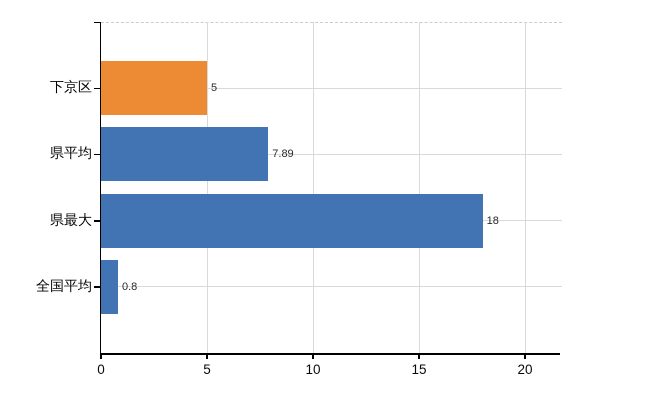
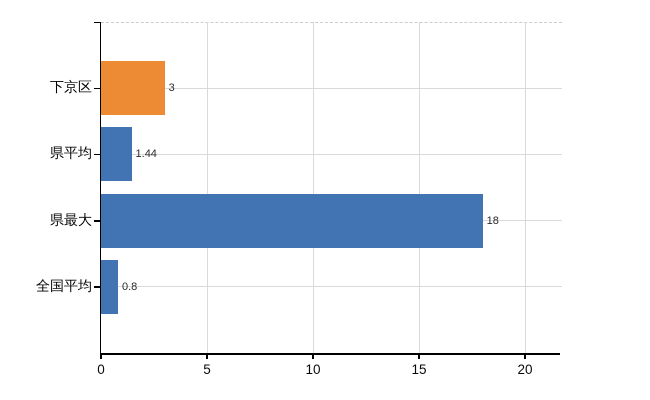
下京区: 5 -> 3
県平均: 7.89 -> 1.44
